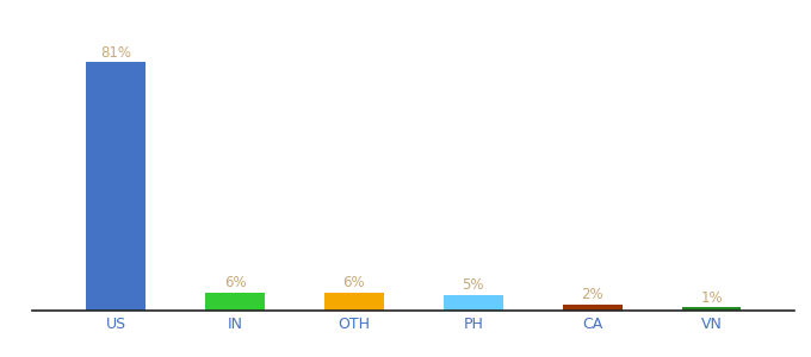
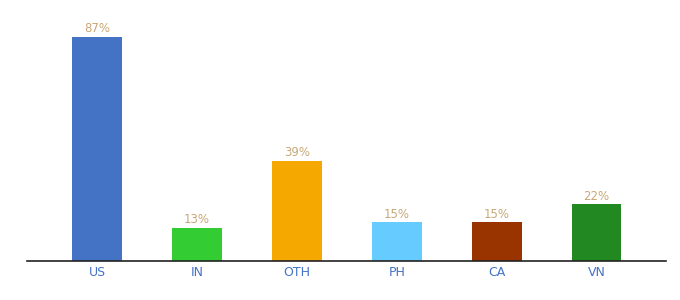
US: 81% -> 87%
IN: 6% -> 13%
OTH: 6% -> 39%
PH: 5% -> 15%
CA: 2% -> 15%
VN: 1% -> 22%
